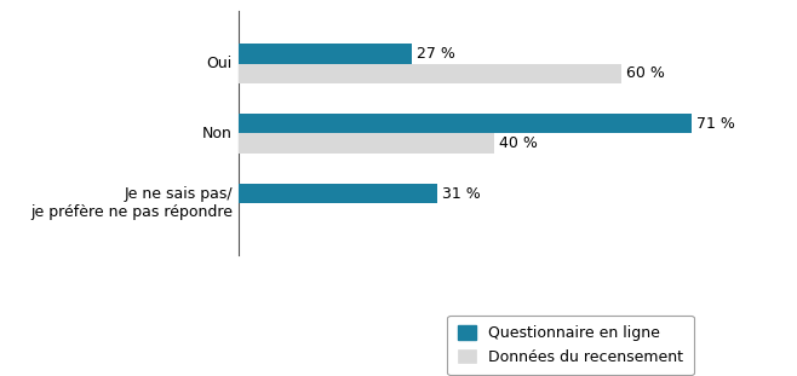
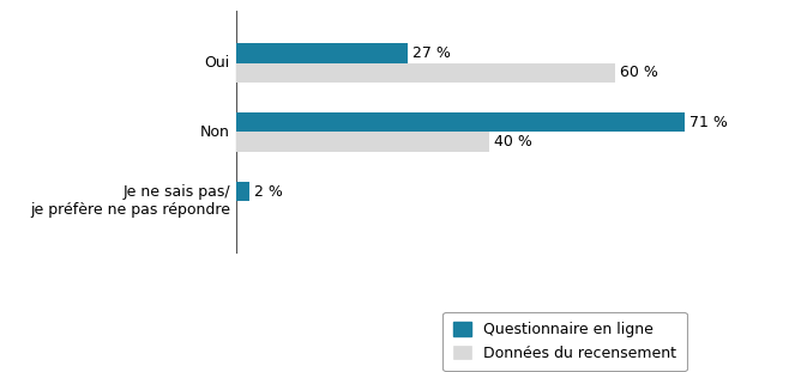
Questionnaire en ligne/Je ne sais pas/ je préfère ne pas répondre: 31 -> 2
